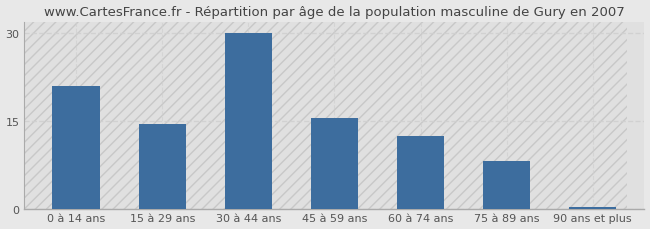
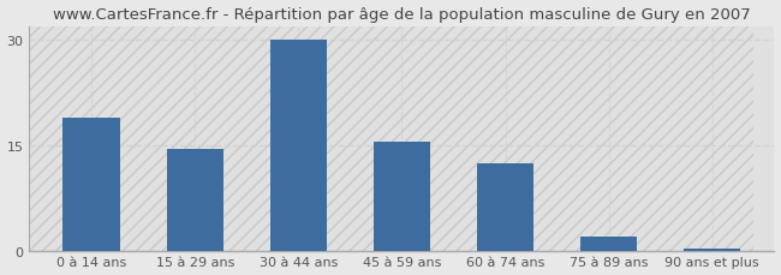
0 à 14 ans: 21.0 -> 19.0
75 à 89 ans: 8.2 -> 2.0
